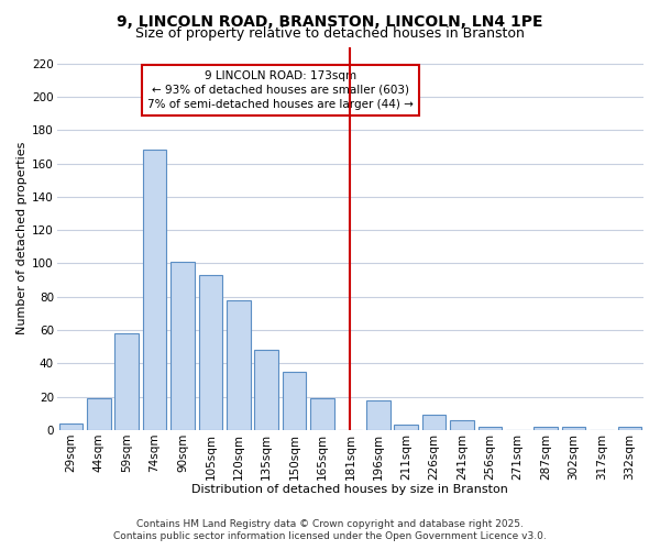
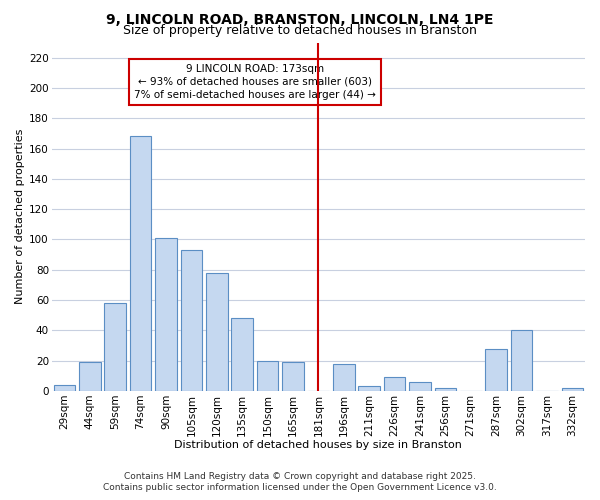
150sqm: 35 -> 20
287sqm: 2 -> 28
302sqm: 2 -> 40
